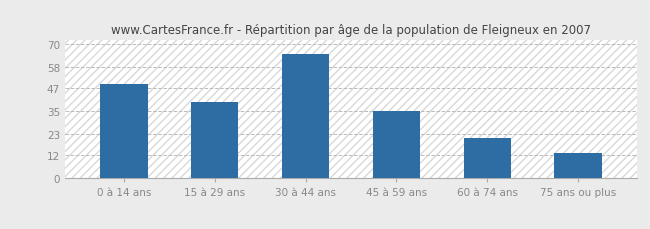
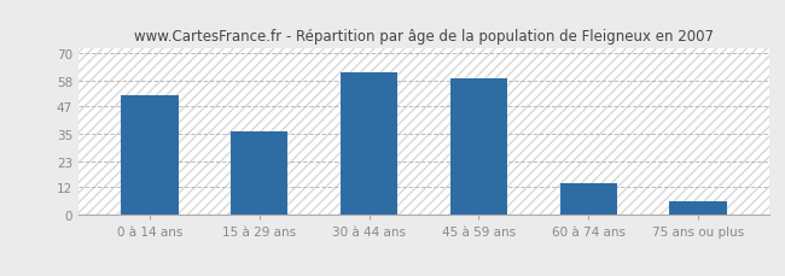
0 à 14 ans: 49 -> 52
15 à 29 ans: 40 -> 36
30 à 44 ans: 65 -> 62
45 à 59 ans: 35 -> 59
60 à 74 ans: 21 -> 14
75 ans ou plus: 13 -> 6
